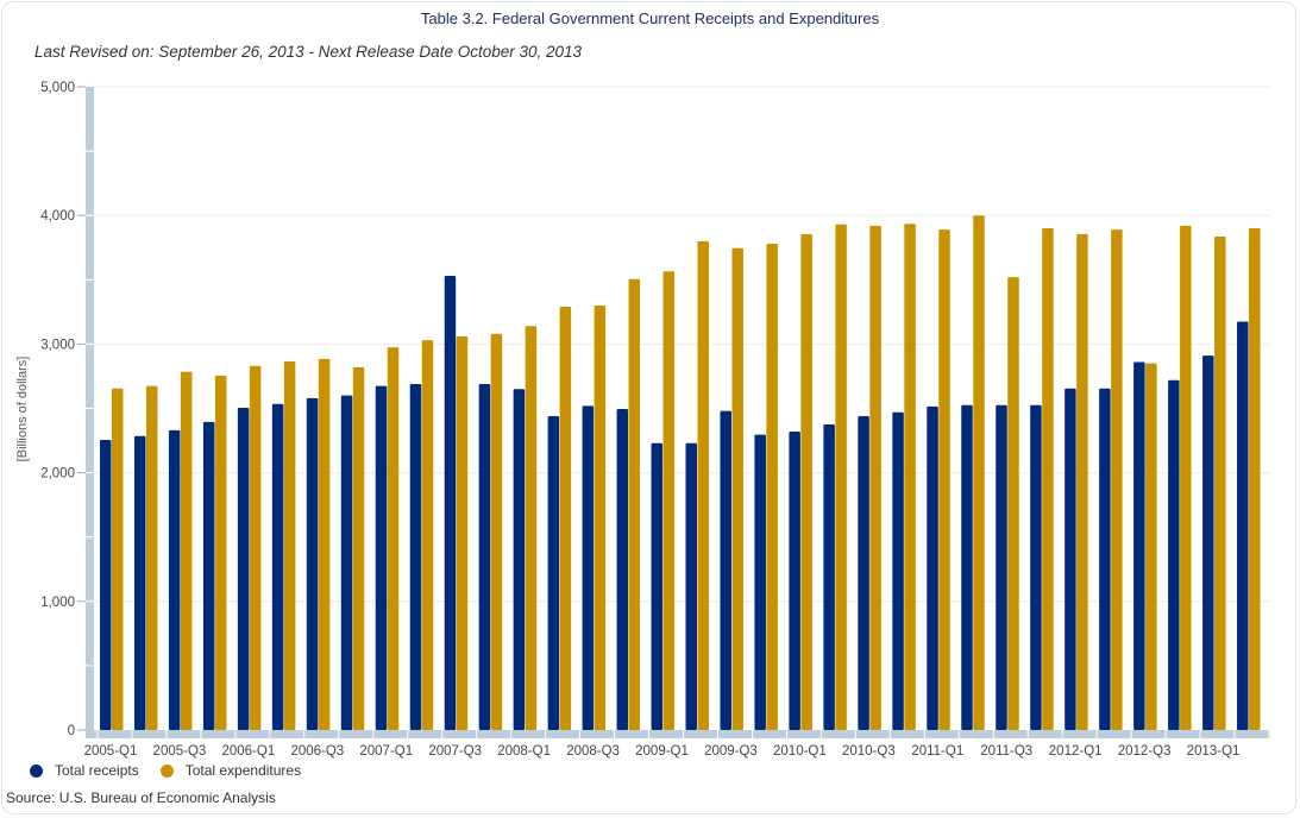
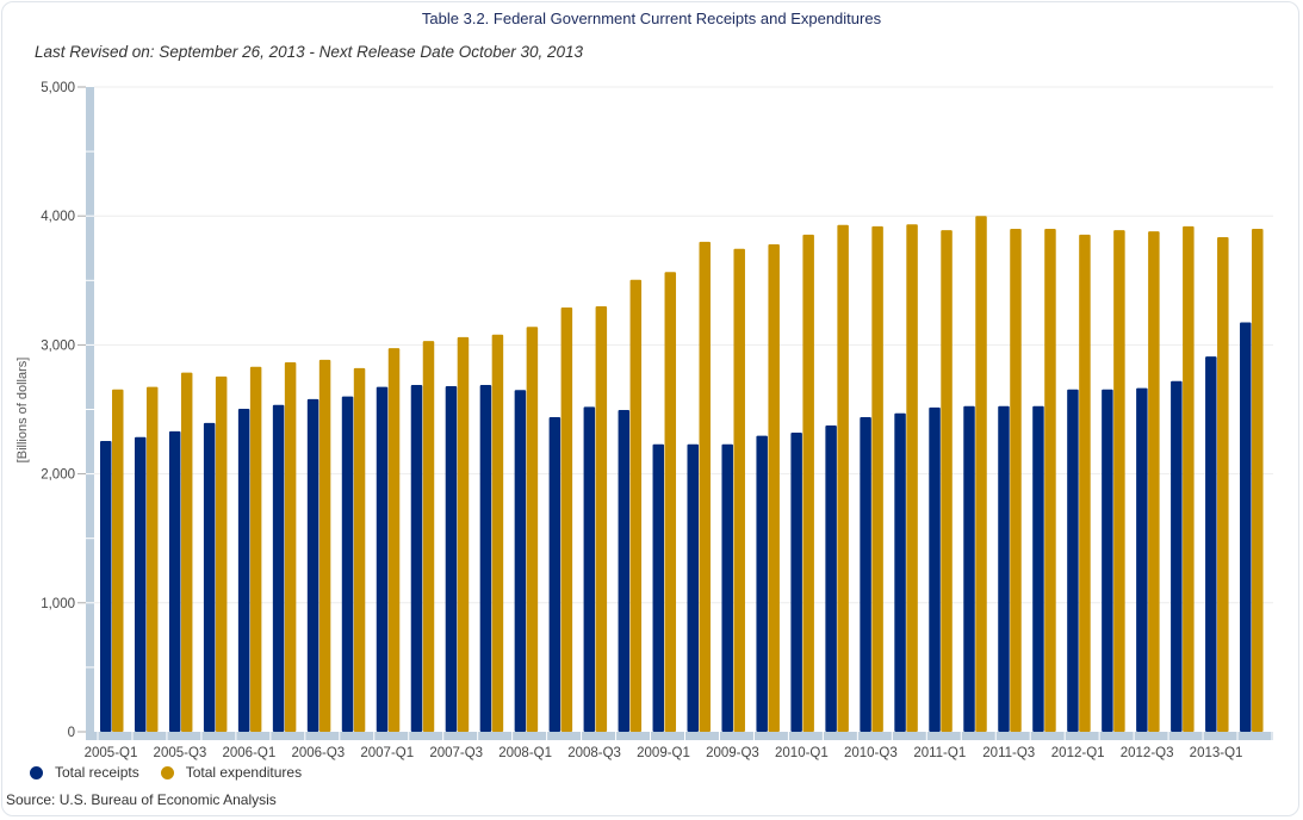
Total receipts/2007-Q3: 3530 -> 2680
Total receipts/2009-Q3: 2480 -> 2230
Total expenditures/2011-Q3: 3520 -> 3900
Total receipts/2012-Q3: 2860 -> 2660
Total expenditures/2012-Q3: 2850 -> 3880
